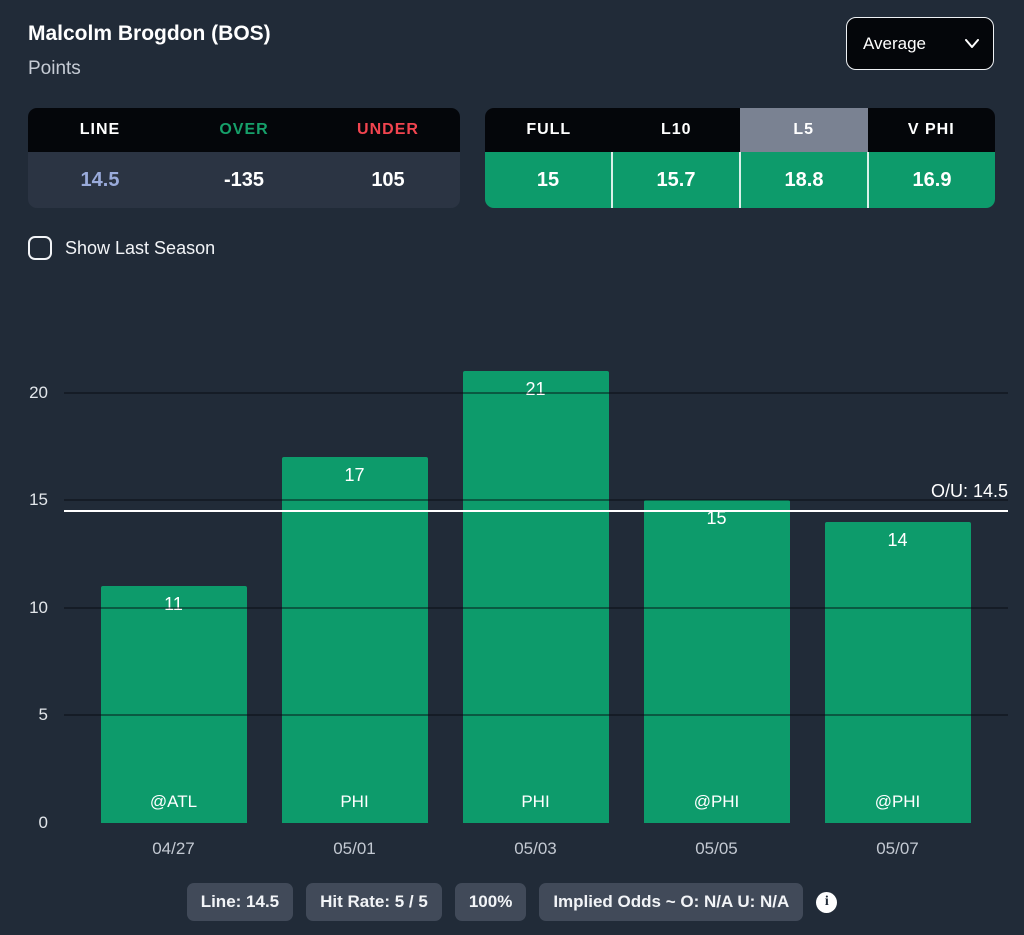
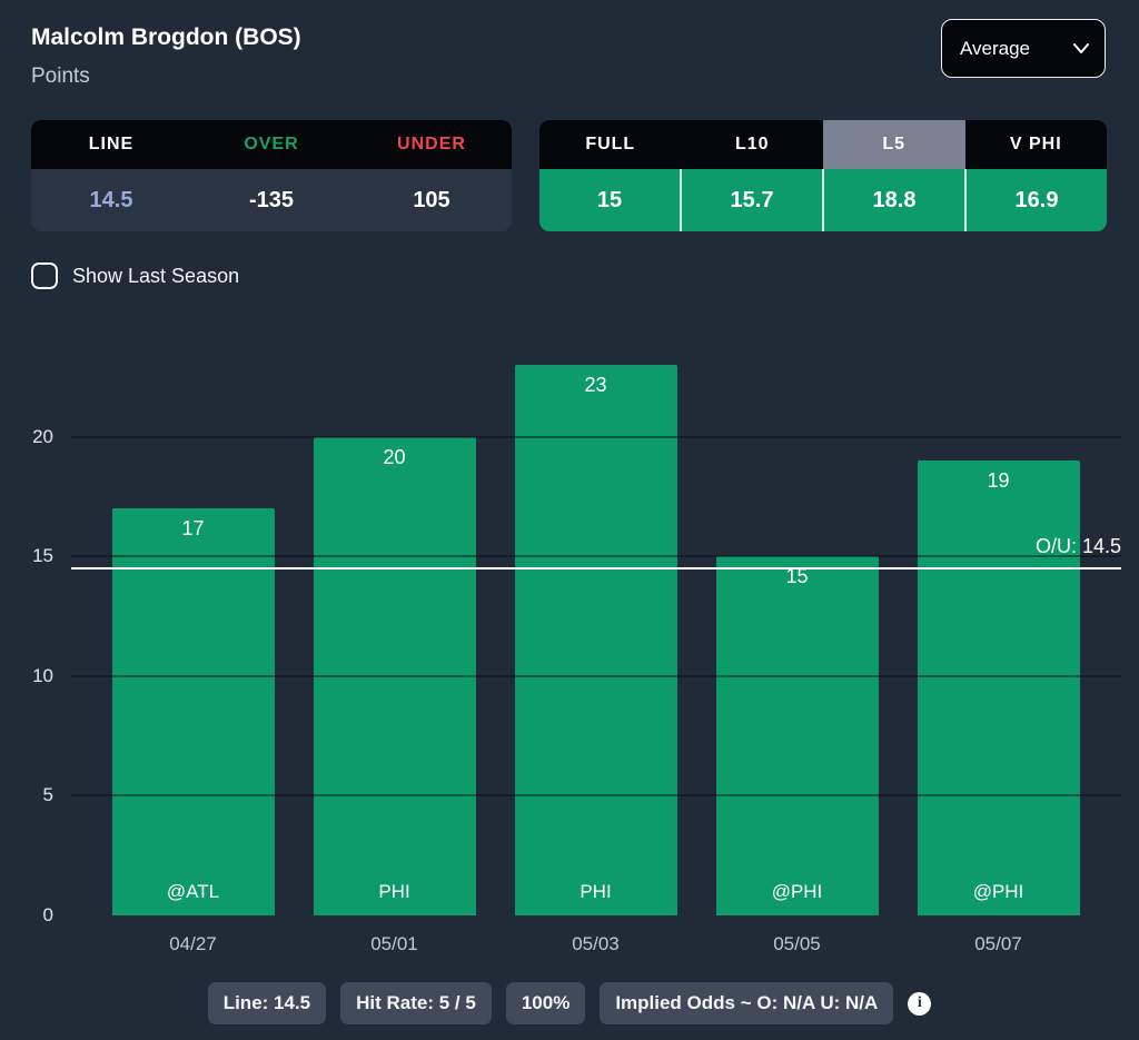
04/27: 11 -> 17
05/01: 17 -> 20
05/03: 21 -> 23
05/07: 14 -> 19
